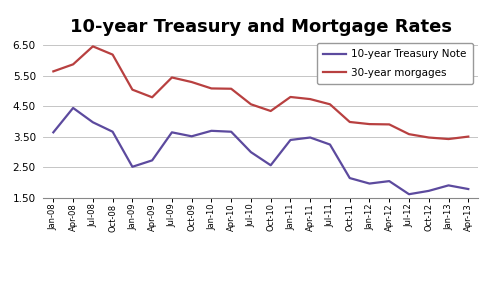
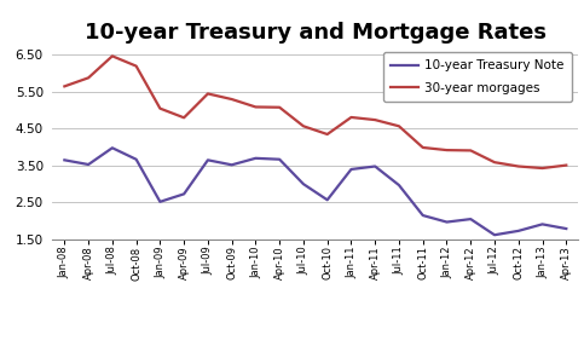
10-year Treasury Note/Apr-08: 4.45 -> 3.53
10-year Treasury Note/Jul-11: 3.25 -> 2.97
